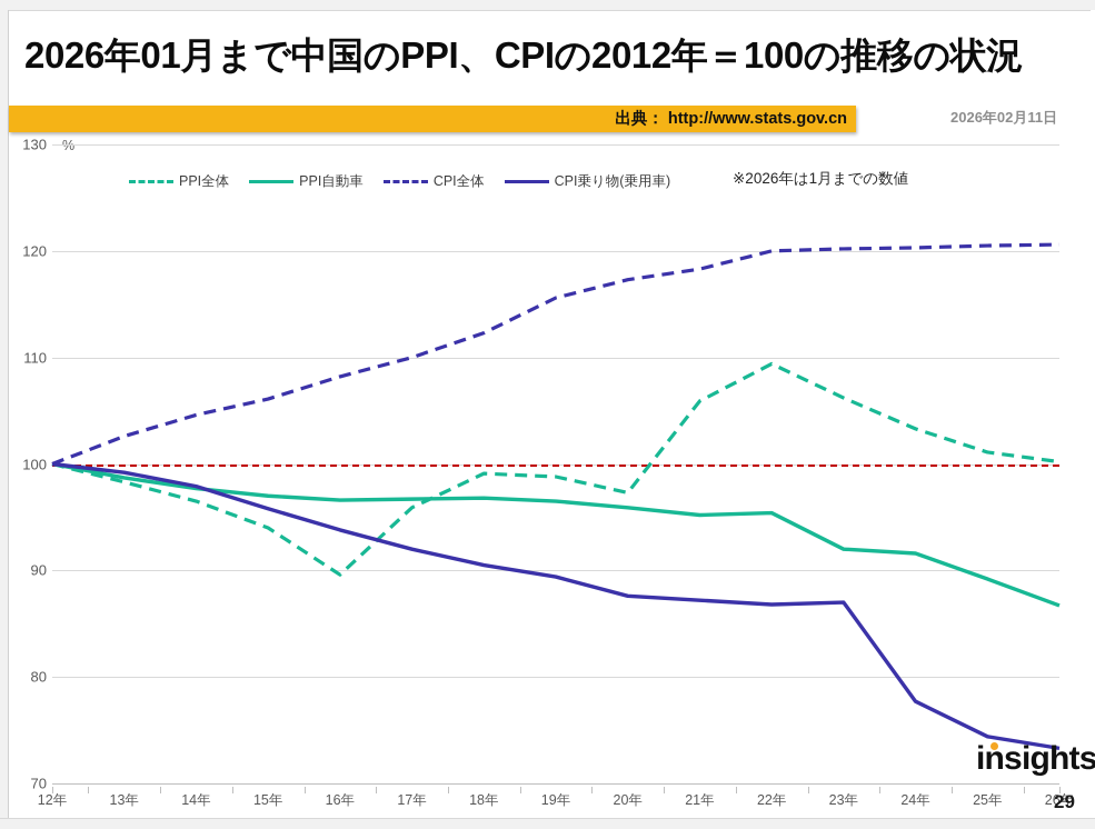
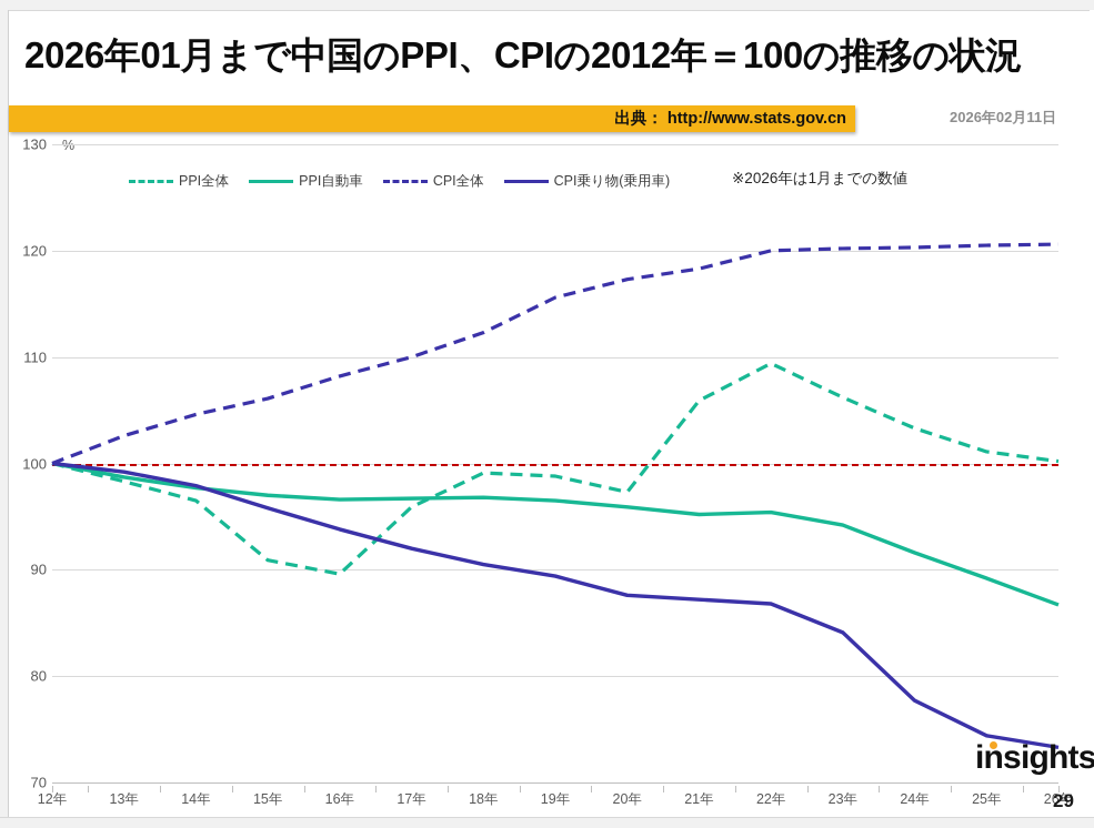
PPI全体/15年: 94 -> 91
PPI自動車/23年: 92 -> 94
CPI乗り物(乗用車)/23年: 87 -> 84
